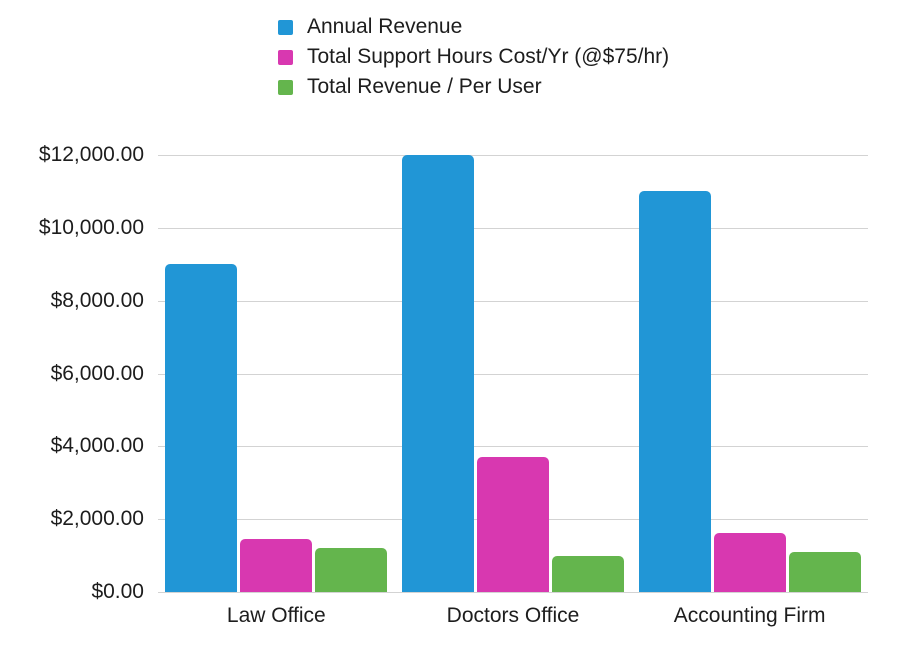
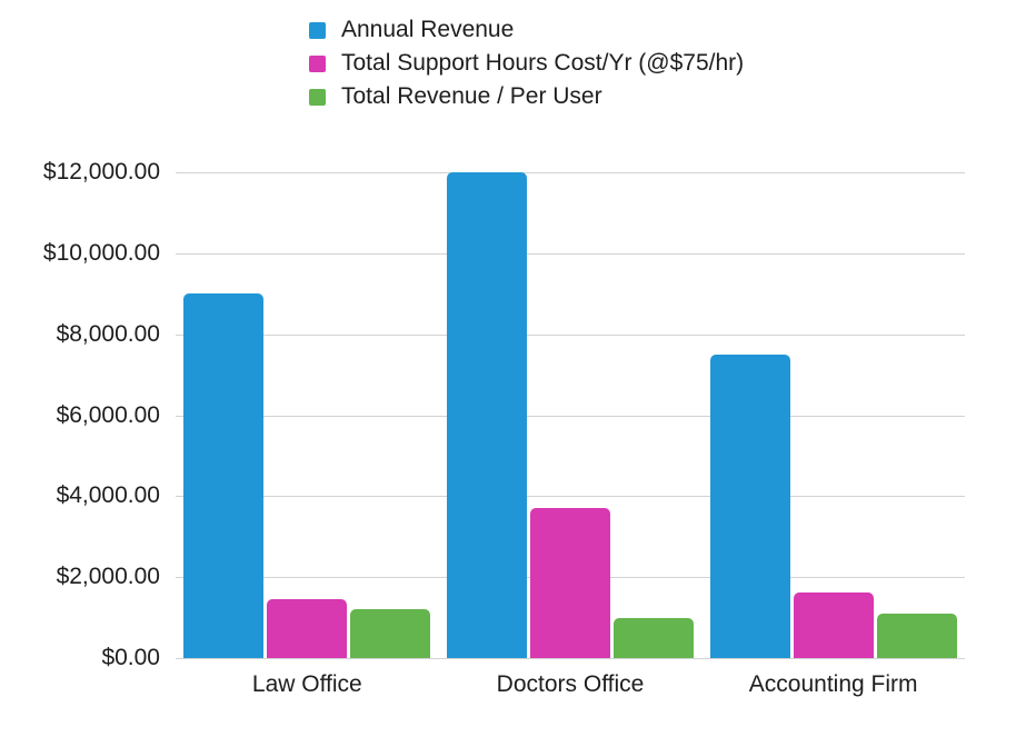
Annual Revenue/Accounting Firm: $11000 -> $7500
